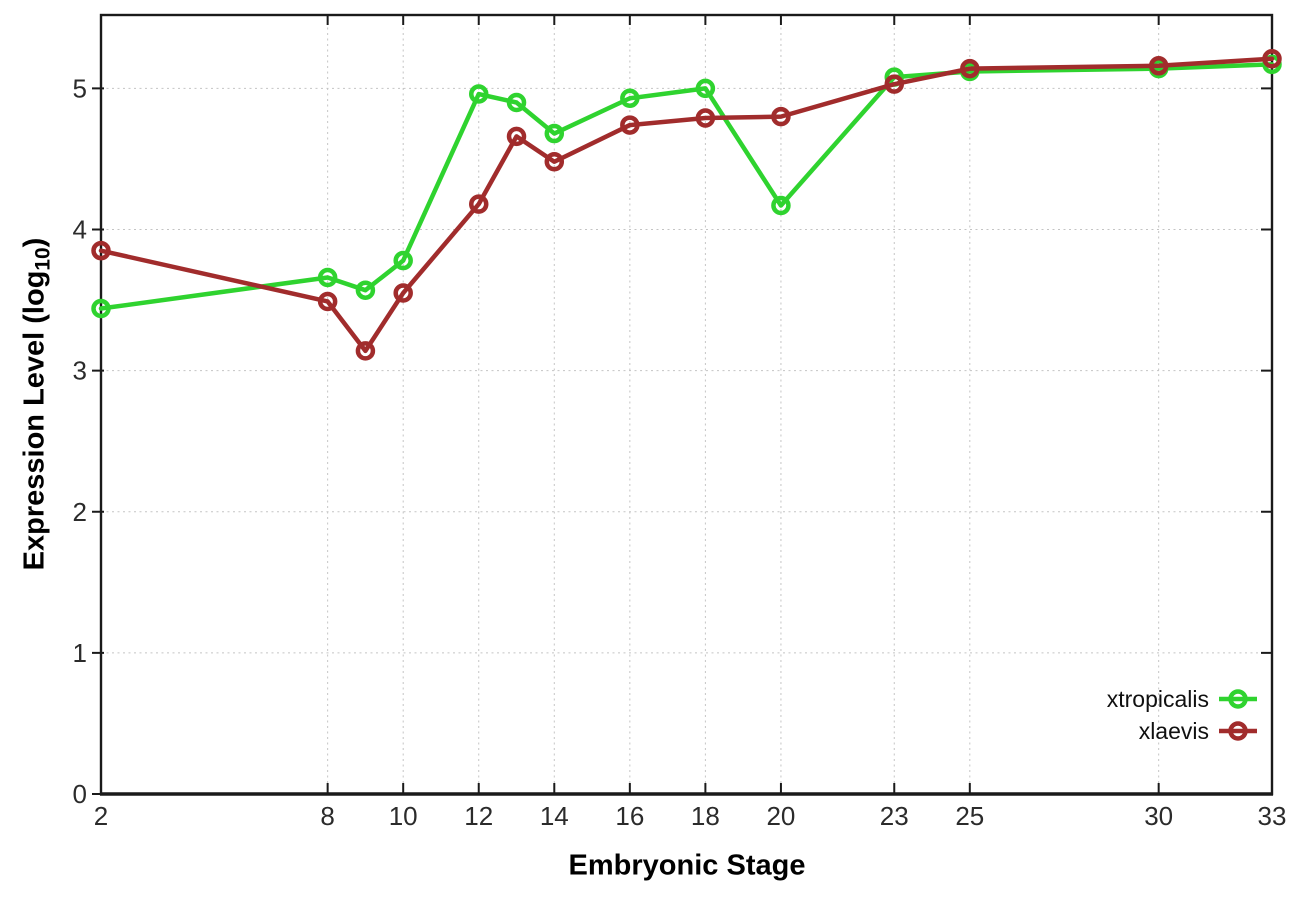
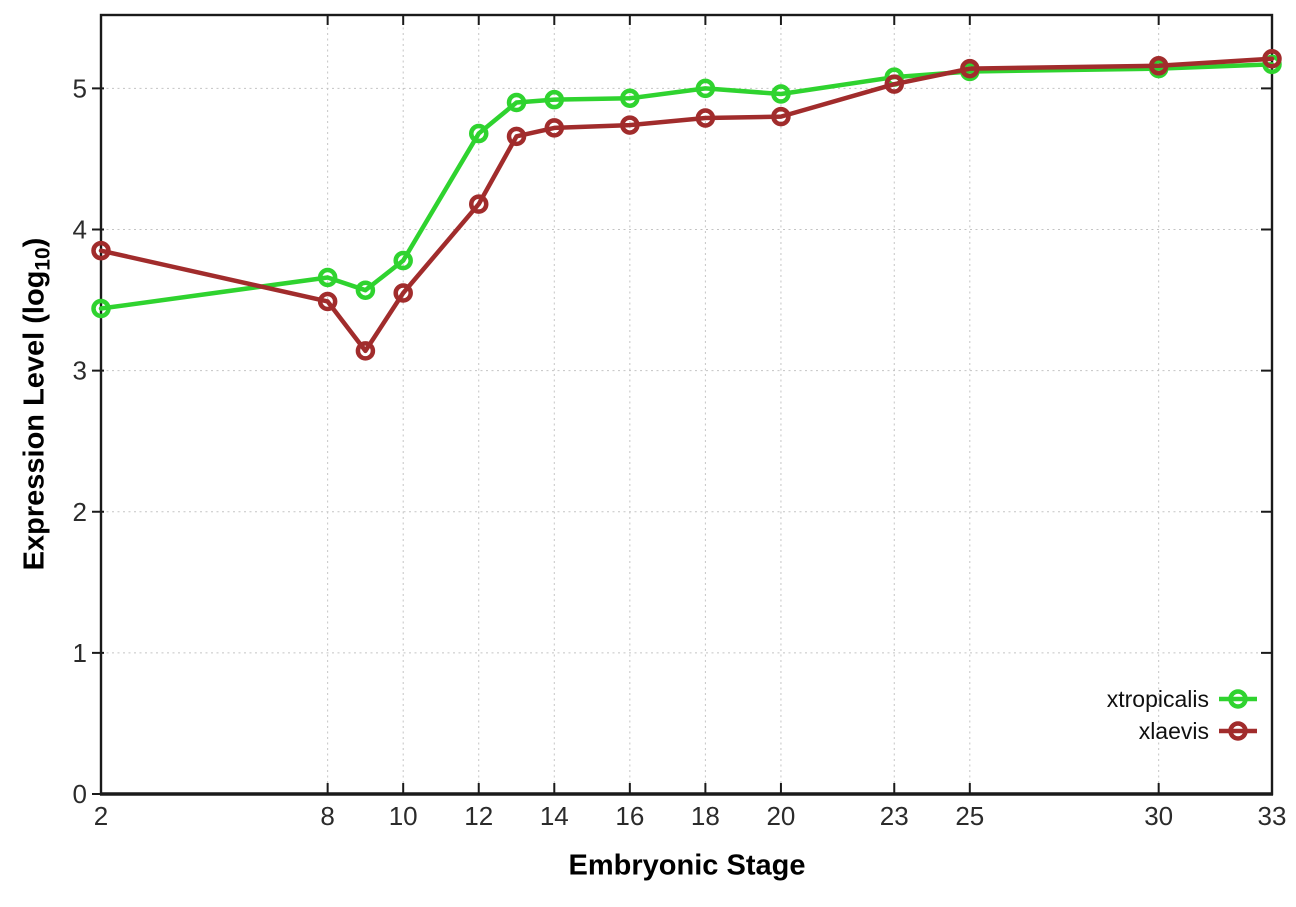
xtropicalis/12: 4.96 -> 4.68
xtropicalis/14: 4.68 -> 4.92
xlaevis/14: 4.48 -> 4.72
xtropicalis/20: 4.17 -> 4.96
